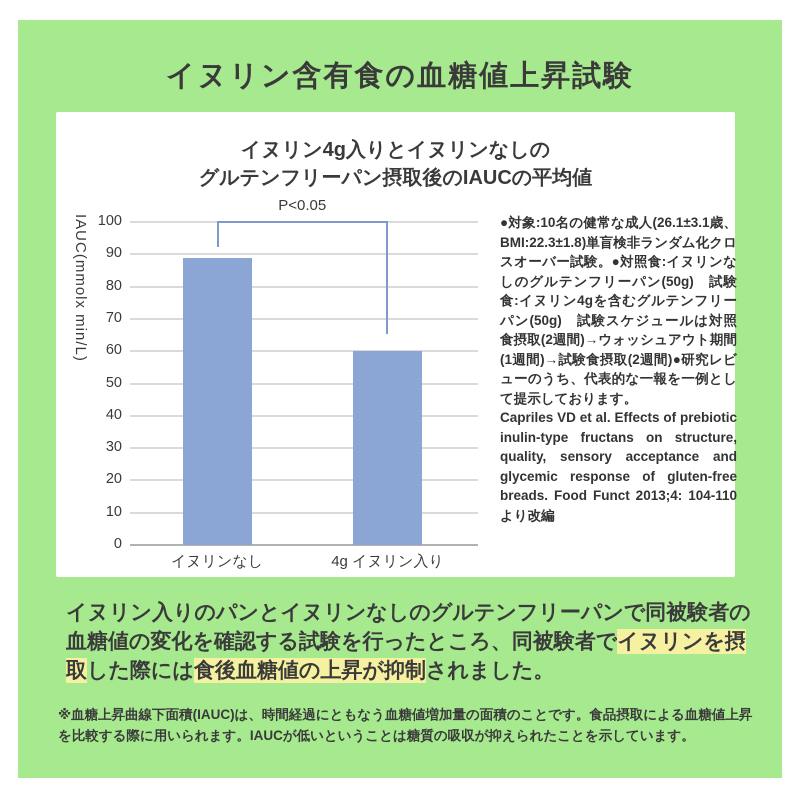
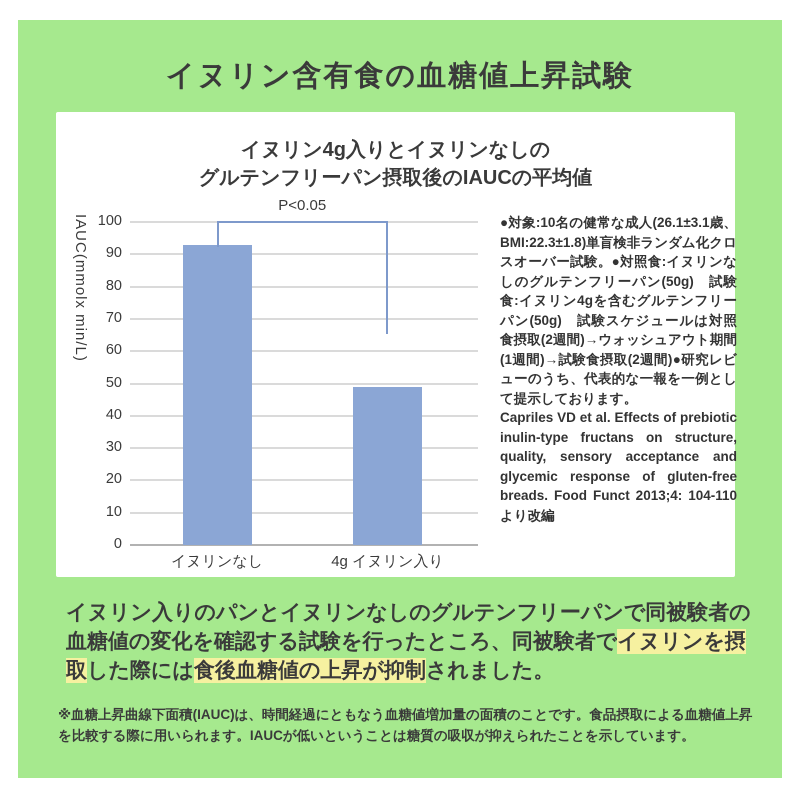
イヌリンなし: 89 -> 93
4g イヌリン入り: 60 -> 49
